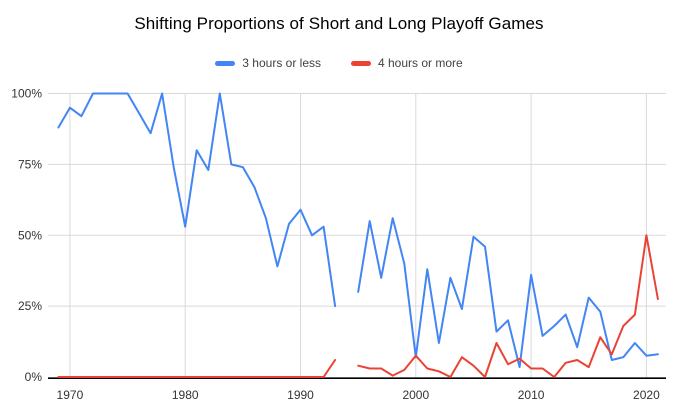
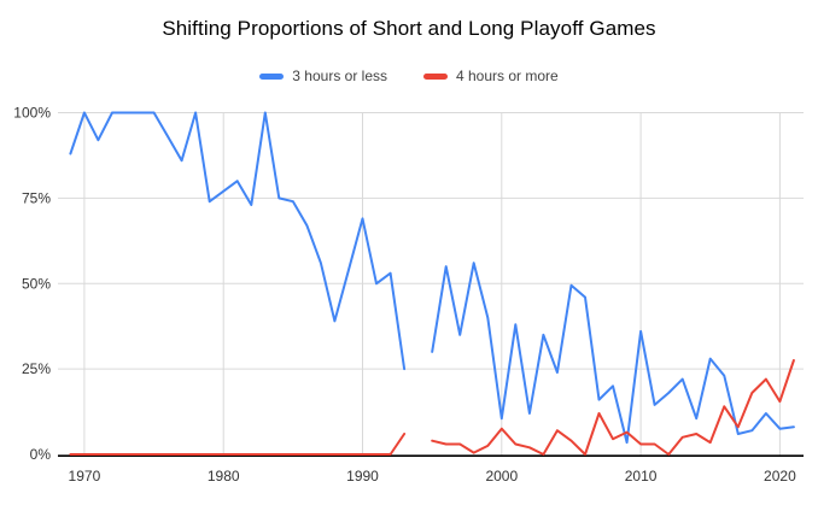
3 hours or less/1970: 95% -> 100%
3 hours or less/1980: 53% -> 77%
3 hours or less/1990: 59% -> 69%
3 hours or less/2000: 7% -> 10%
4 hours or more/2020: 50% -> 16%
